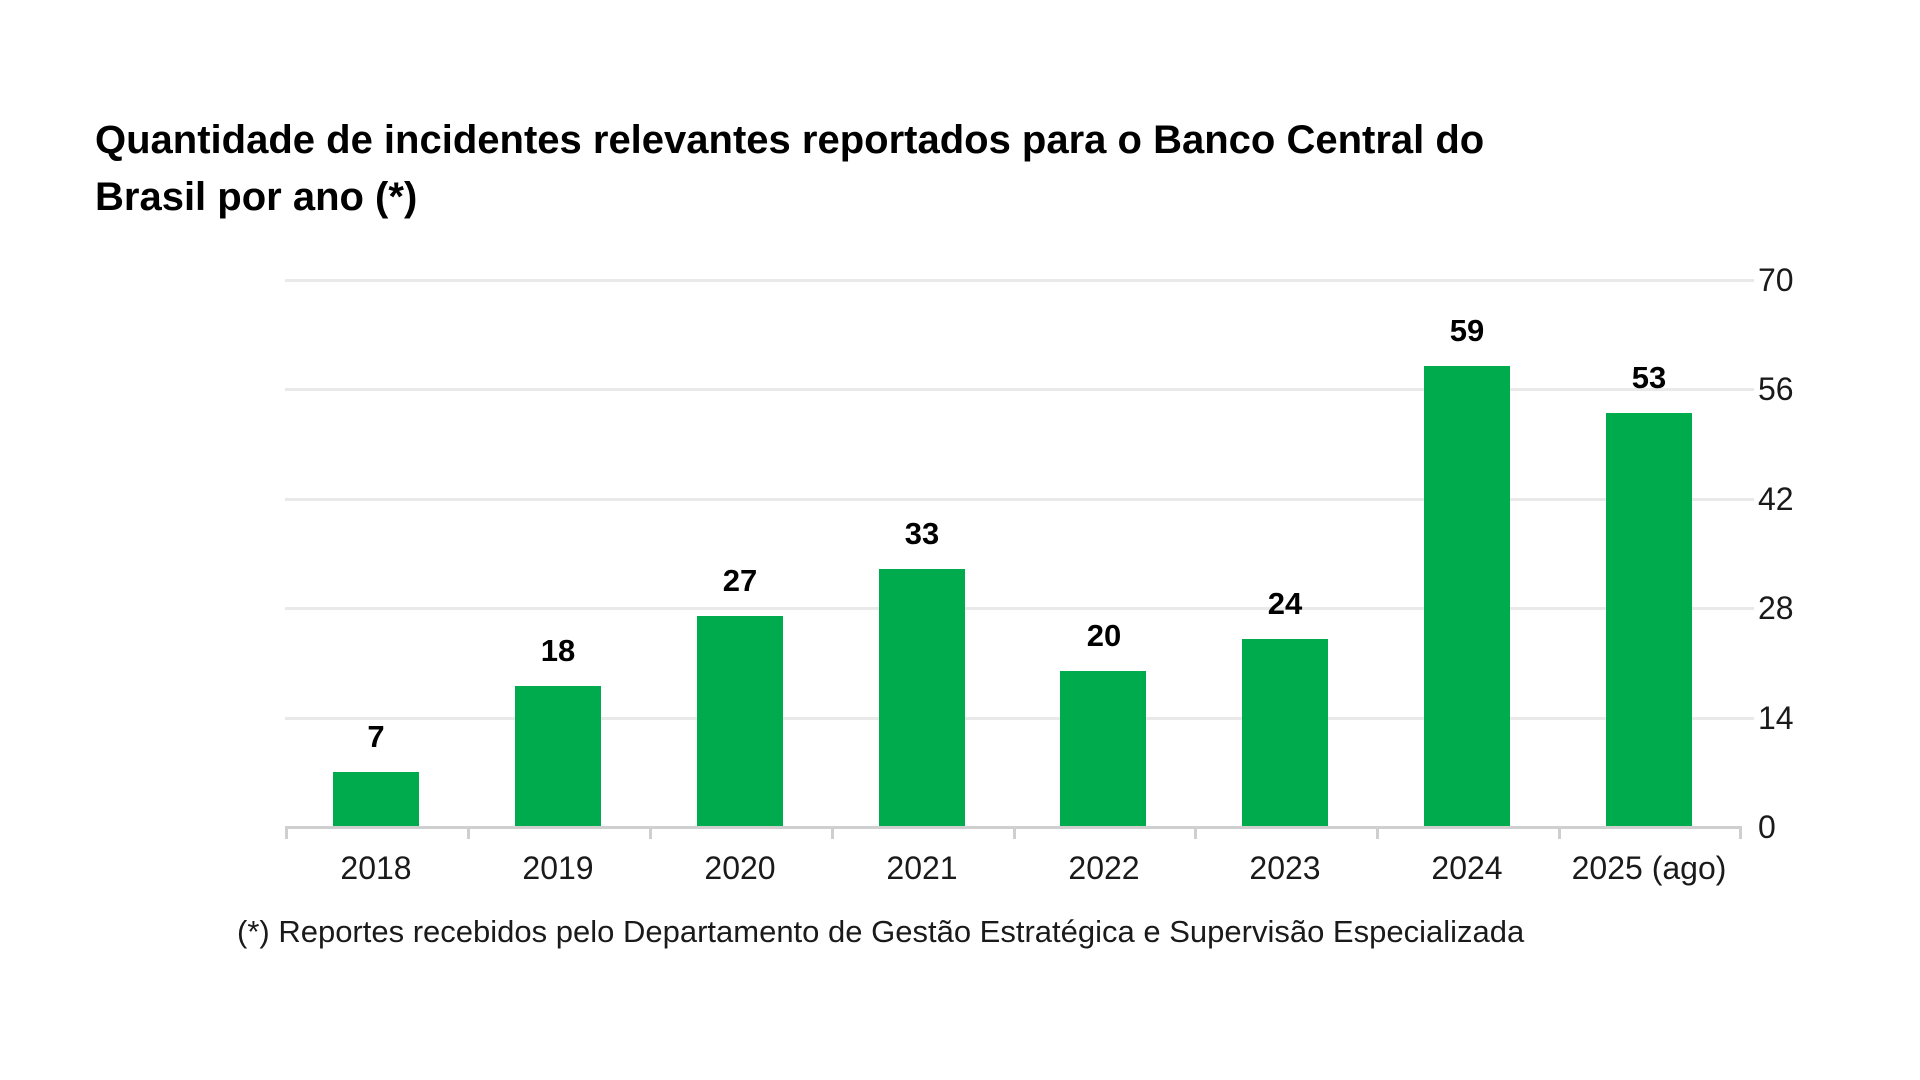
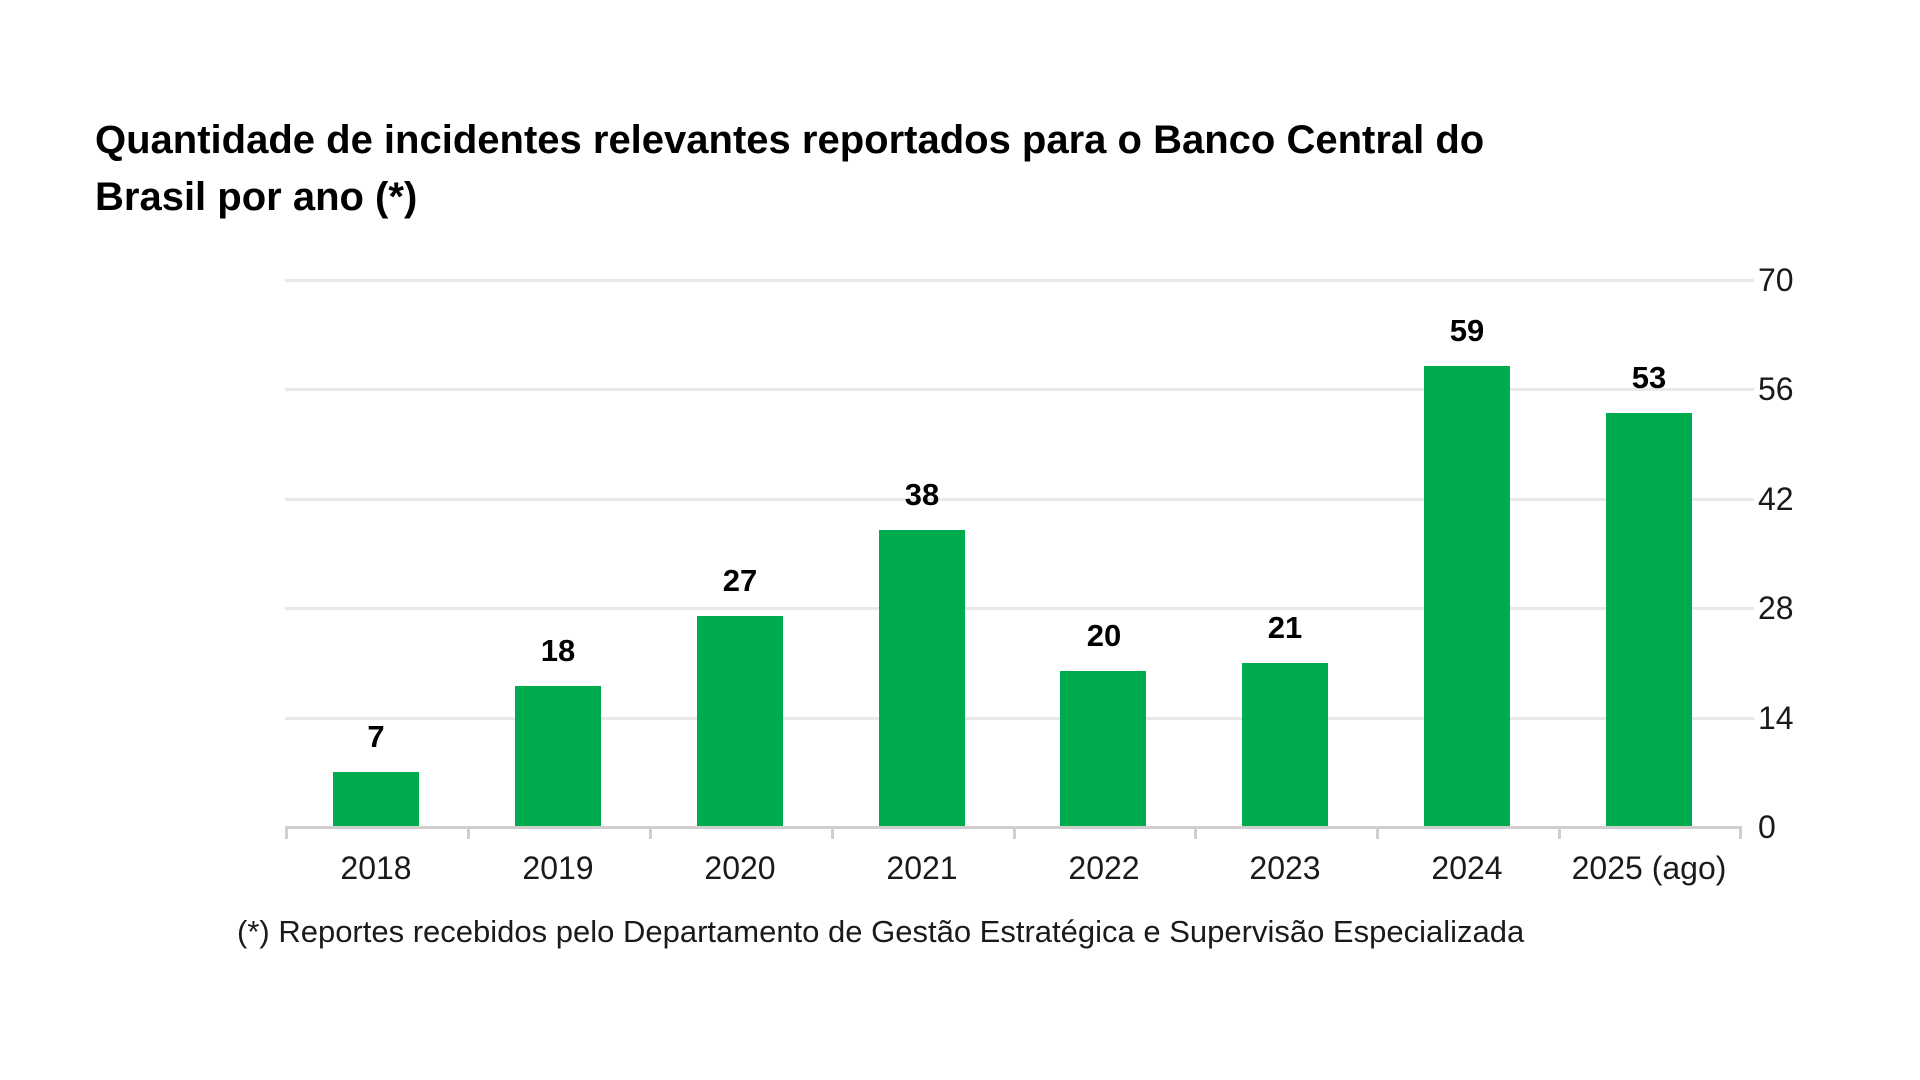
2021: 33 -> 38
2023: 24 -> 21
